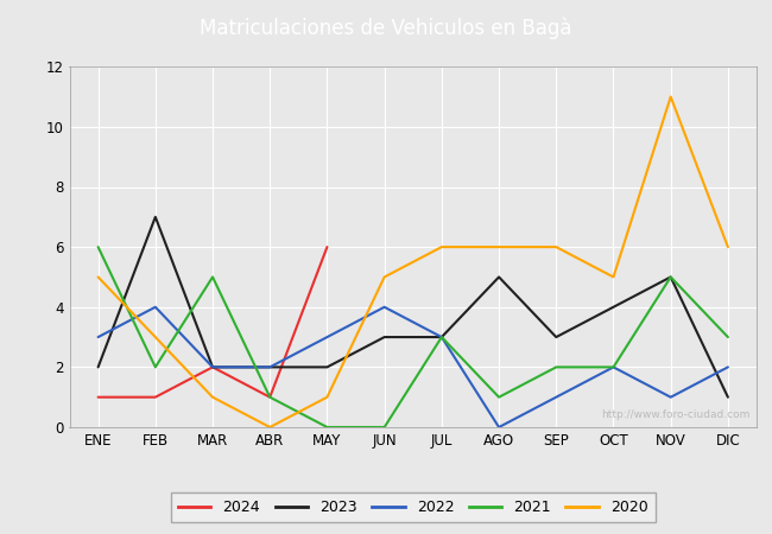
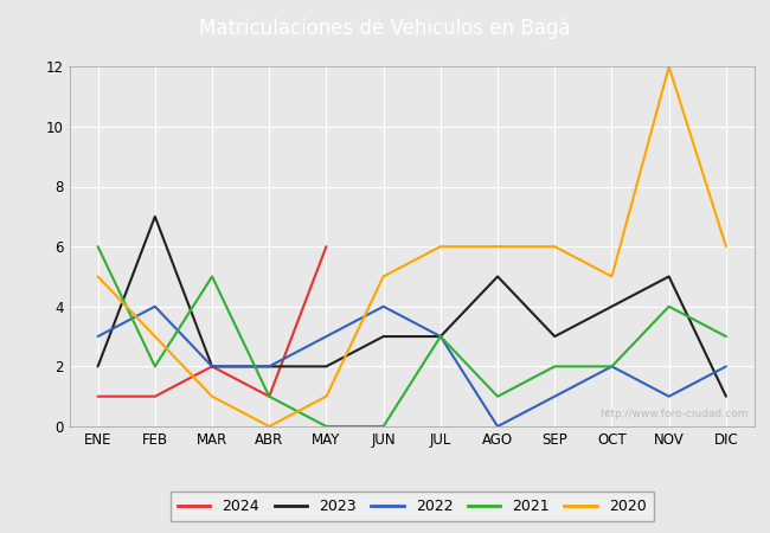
2021/NOV: 5 -> 4
2020/NOV: 11 -> 12
